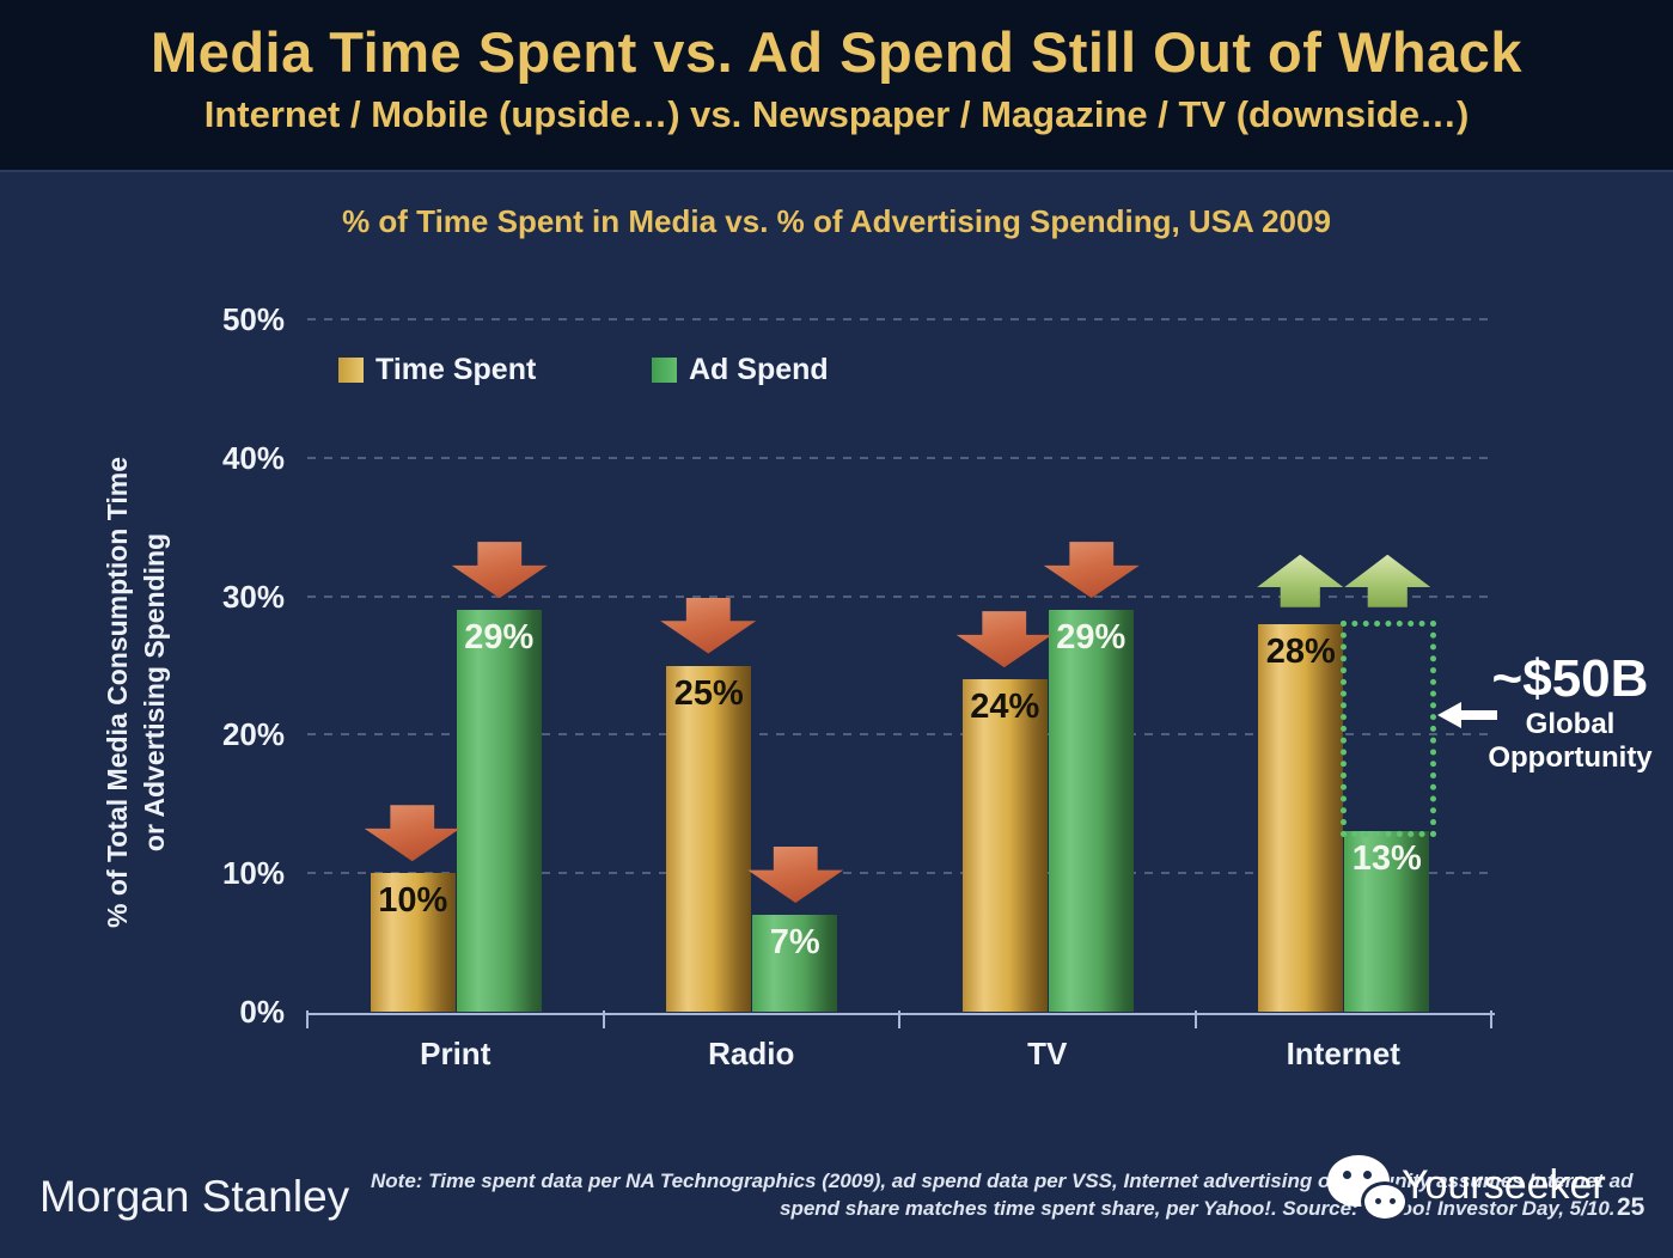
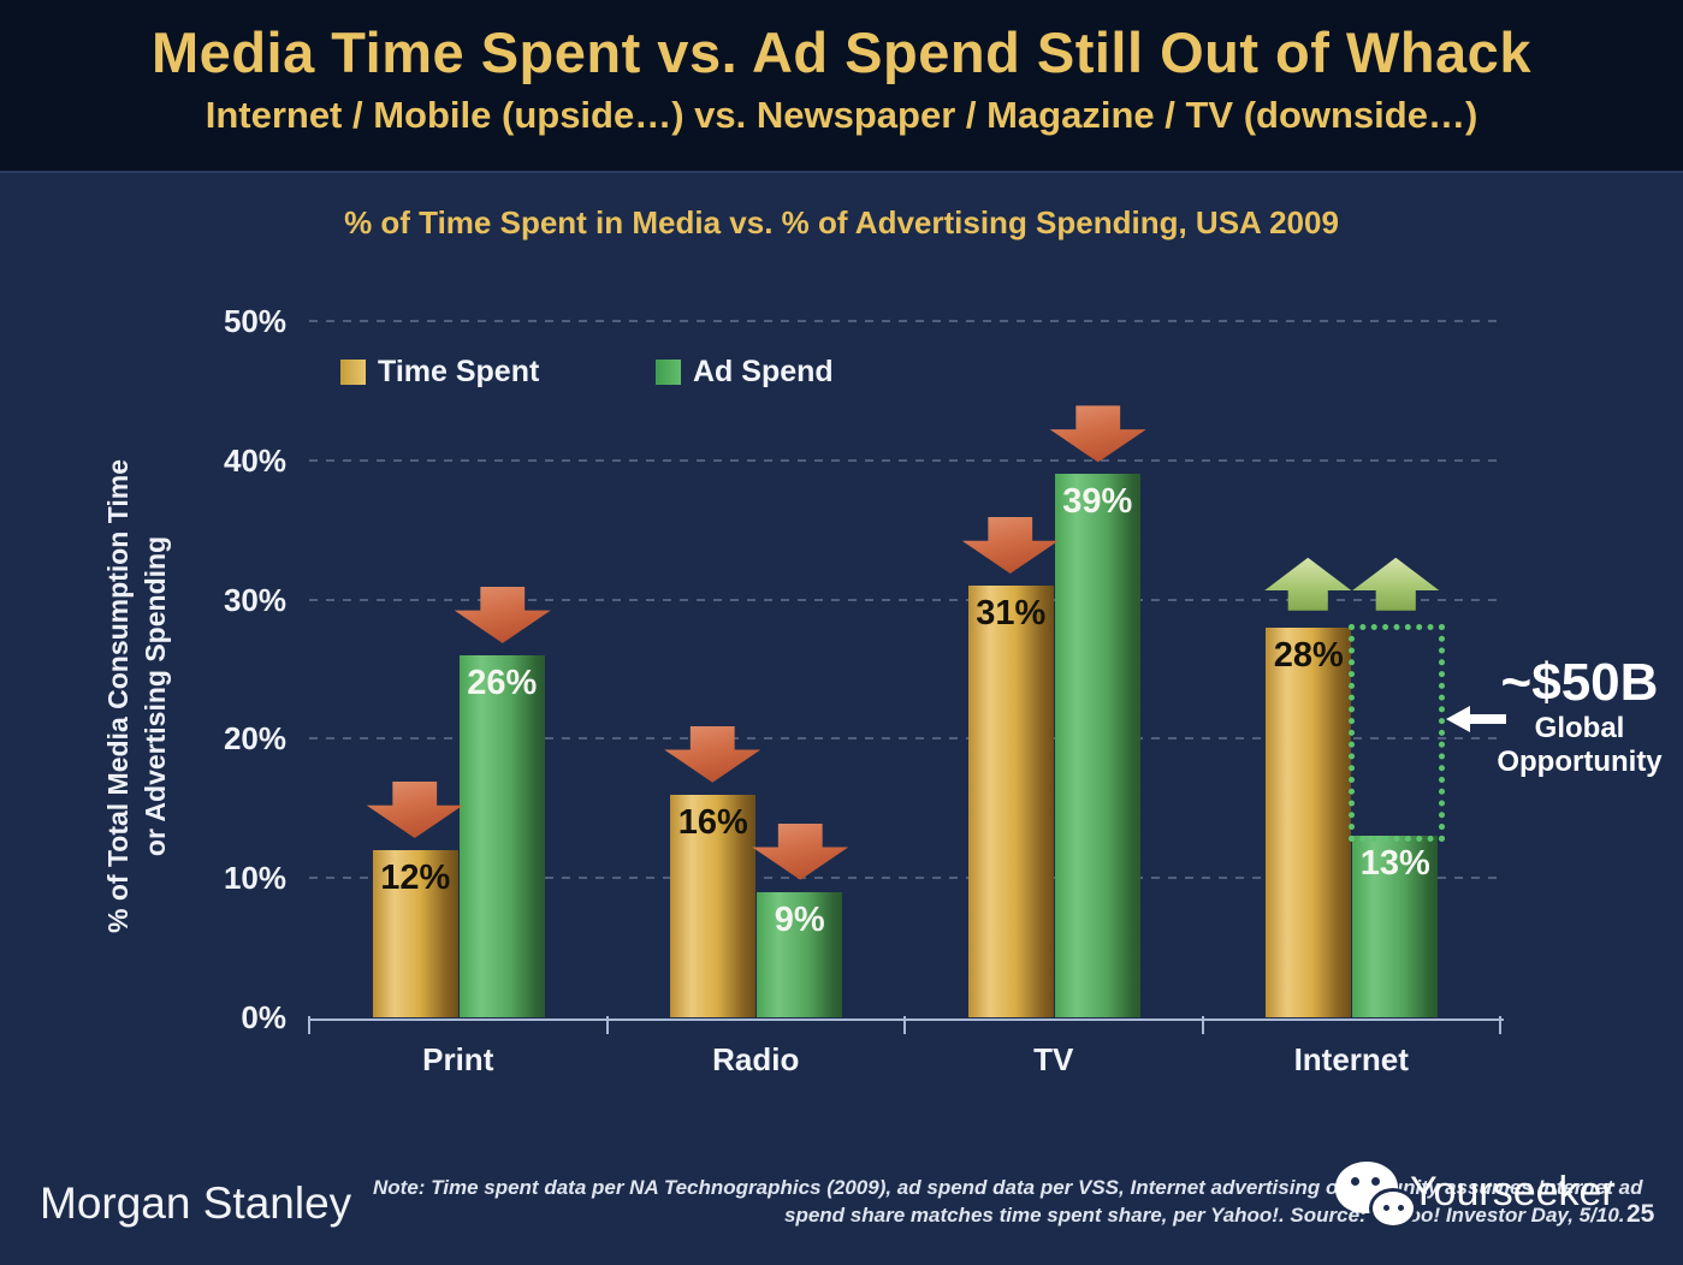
Time Spent/Print: 10% -> 12%
Ad Spend/Print: 29% -> 26%
Time Spent/Radio: 25% -> 16%
Ad Spend/Radio: 7% -> 9%
Time Spent/TV: 24% -> 31%
Ad Spend/TV: 29% -> 39%
